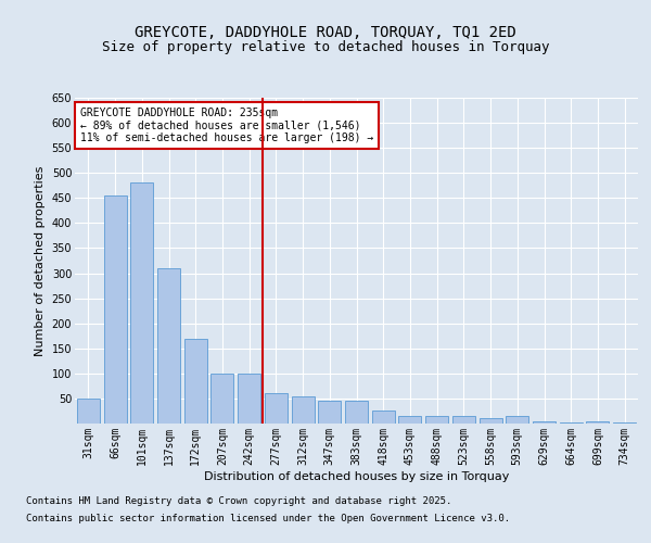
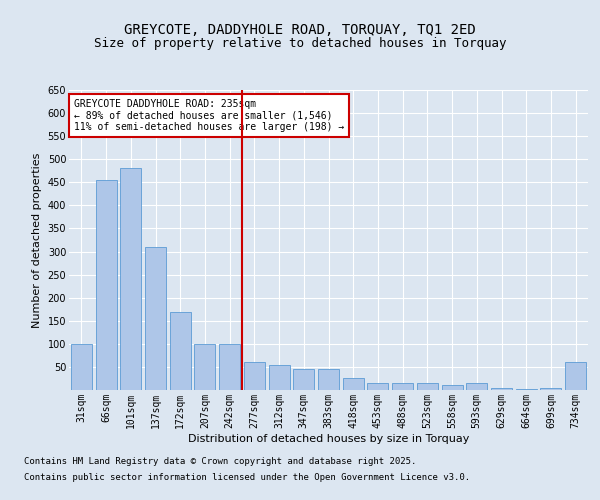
31sqm: 50 -> 100
734sqm: 2 -> 60
